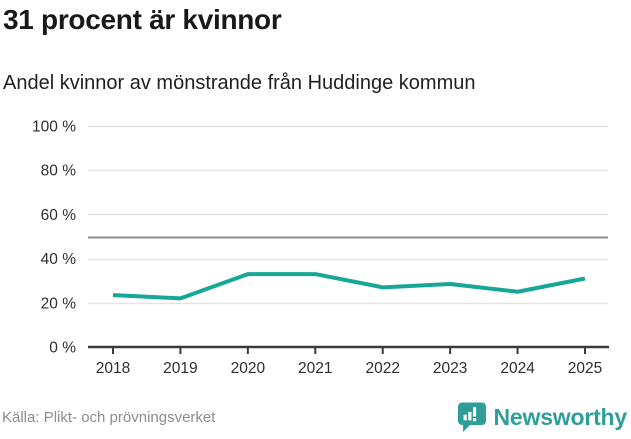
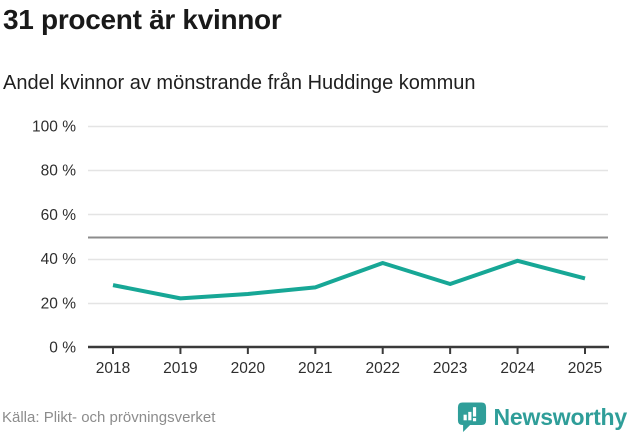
2018: 24% -> 28%
2020: 33% -> 24%
2021: 33% -> 27%
2022: 27% -> 38%
2024: 25% -> 39%
